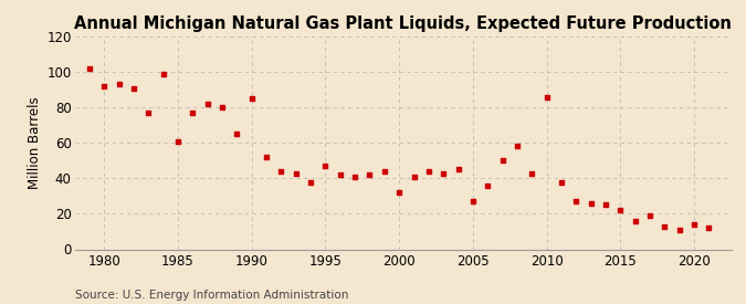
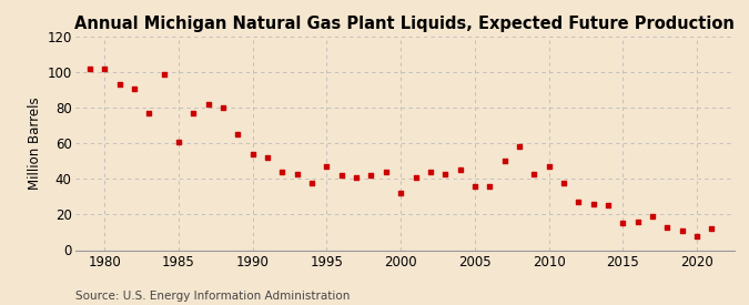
1980: 92 -> 102
1990: 85 -> 54
2005: 27 -> 36
2010: 86 -> 47
2015: 22 -> 15
2020: 14 -> 8
